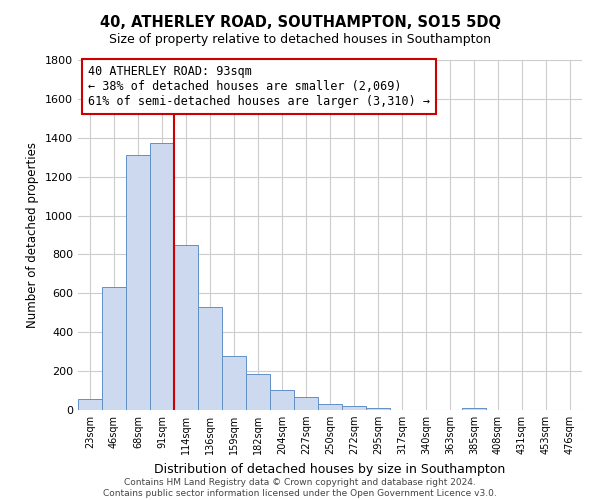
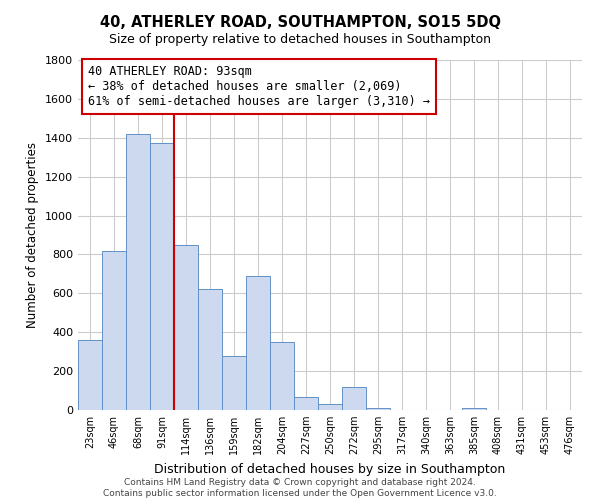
23sqm: 60 -> 360
46sqm: 640 -> 820
68sqm: 1310 -> 1420
136sqm: 530 -> 620
182sqm: 180 -> 690
204sqm: 100 -> 350
272sqm: 20 -> 120
